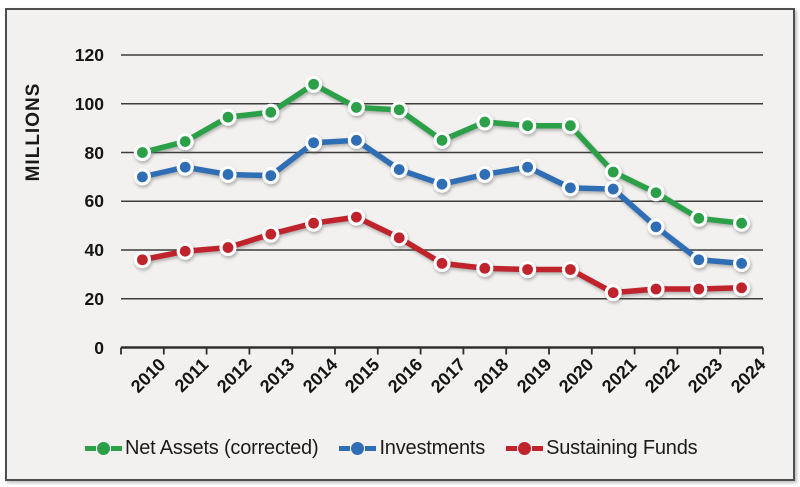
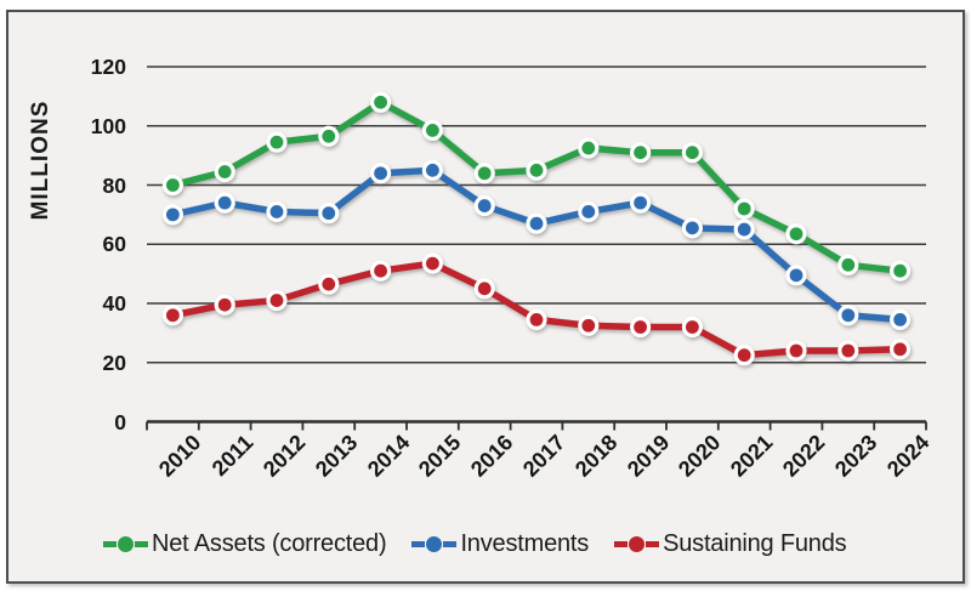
Net Assets (corrected)/2016: 98 -> 84
